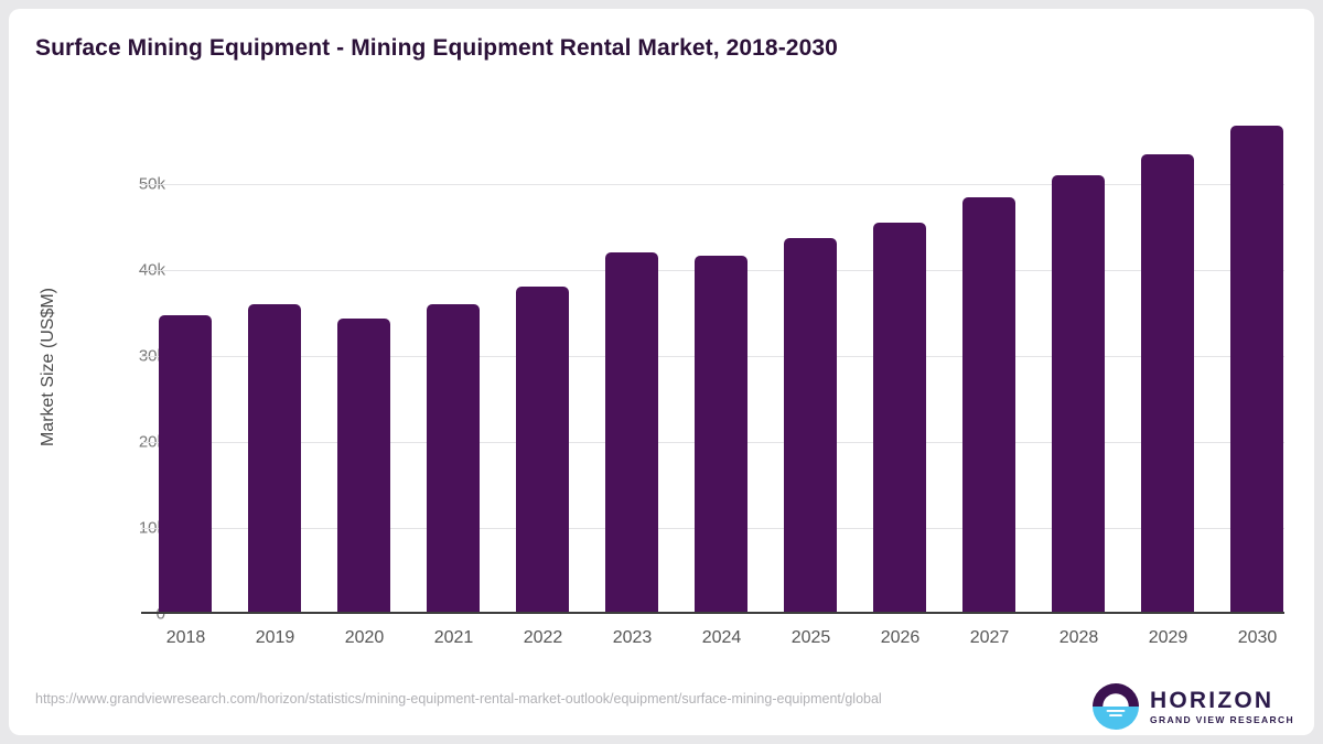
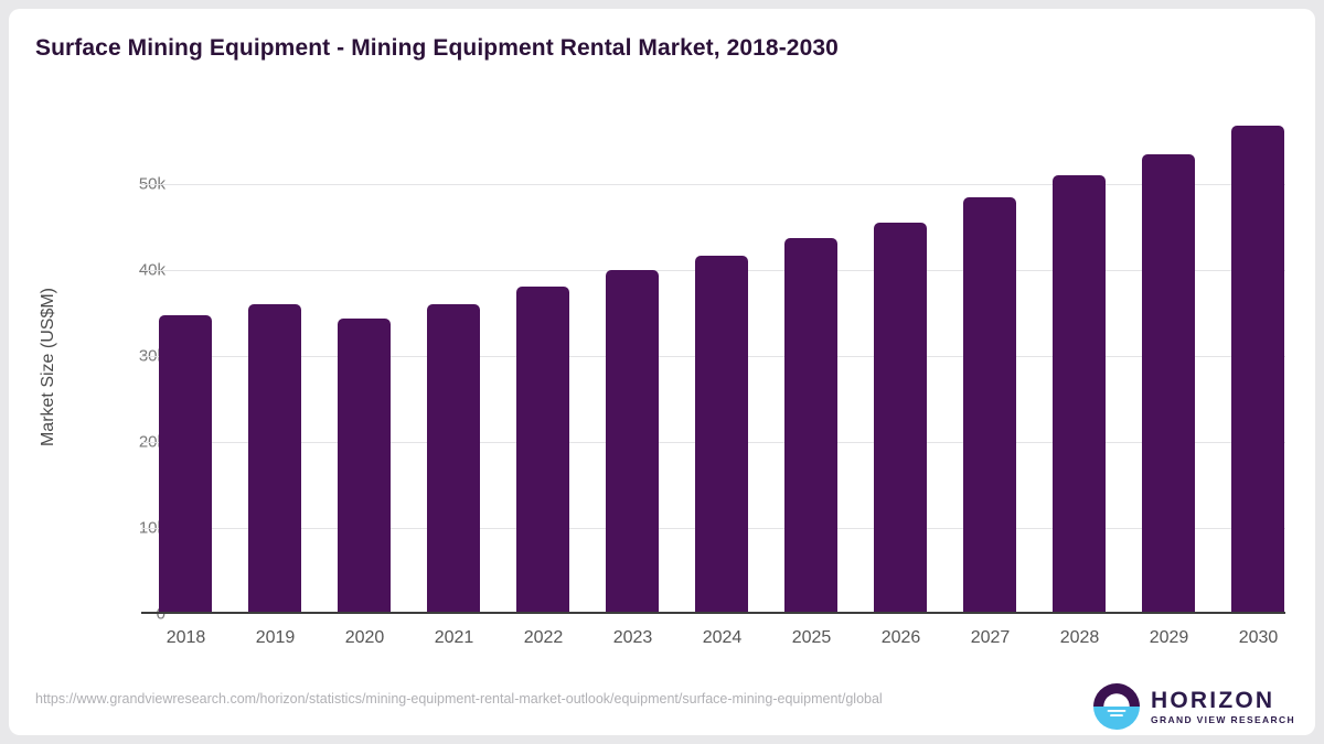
2023: 42k -> 40k
